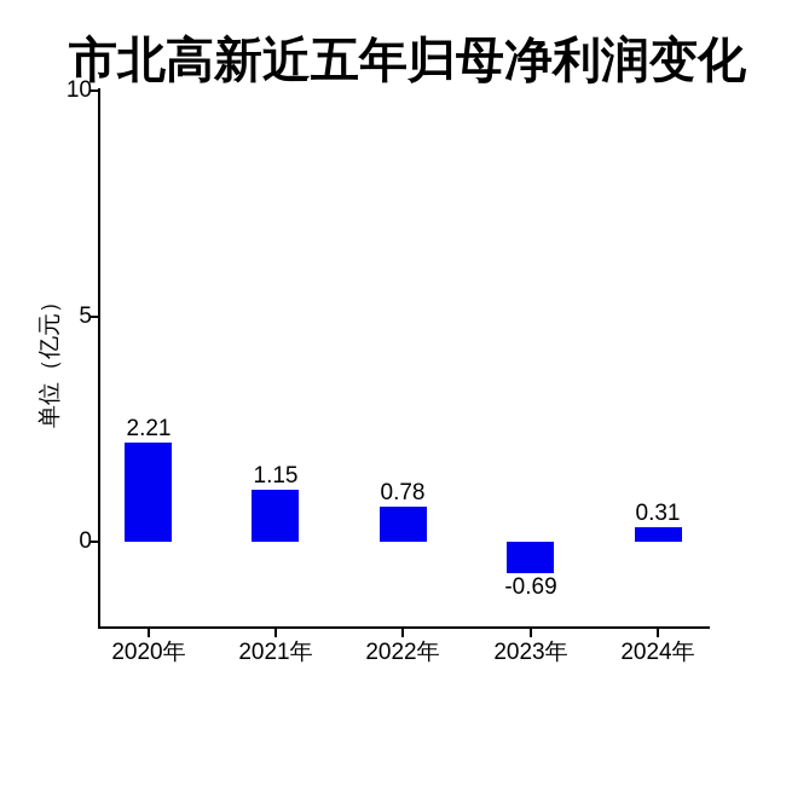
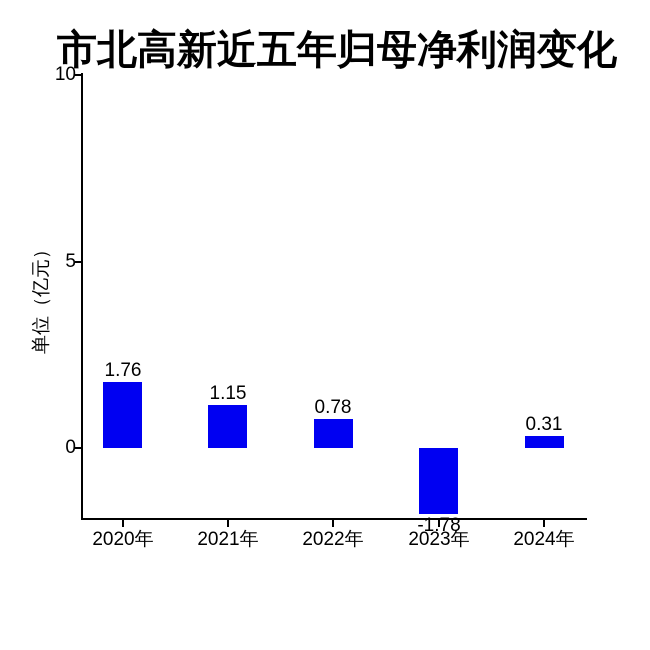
2020年: 2.21 -> 1.76
2023年: -0.69 -> -1.78
